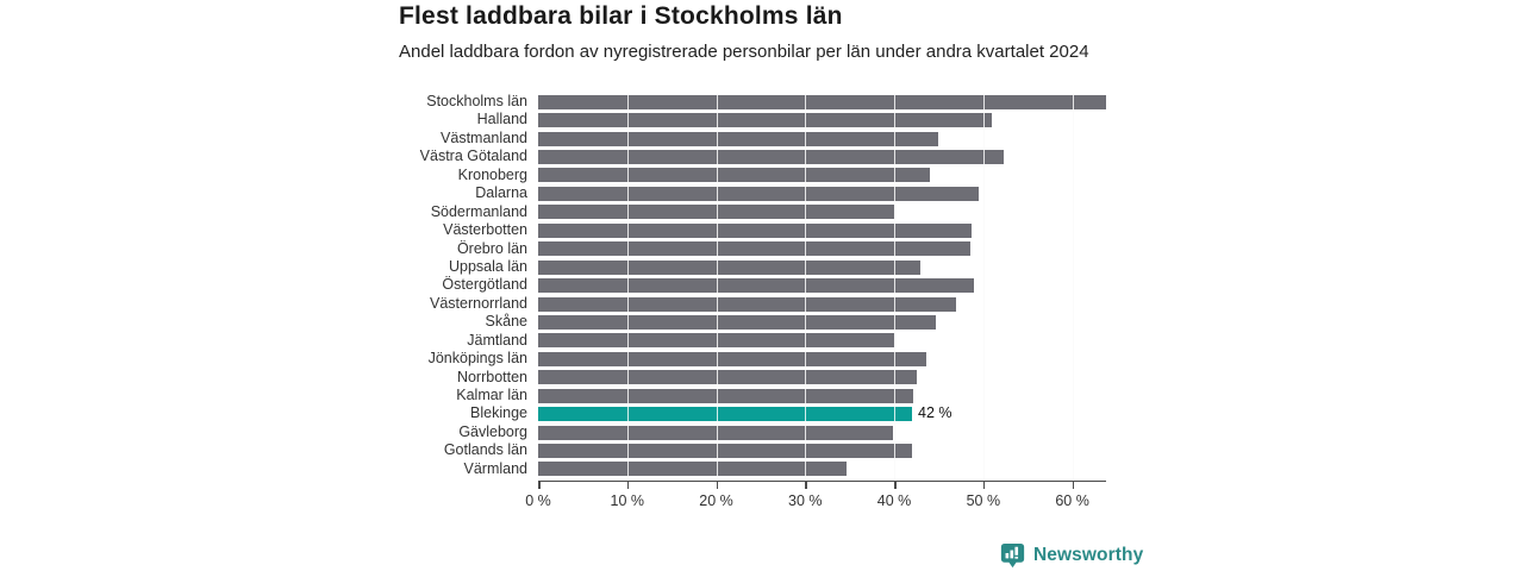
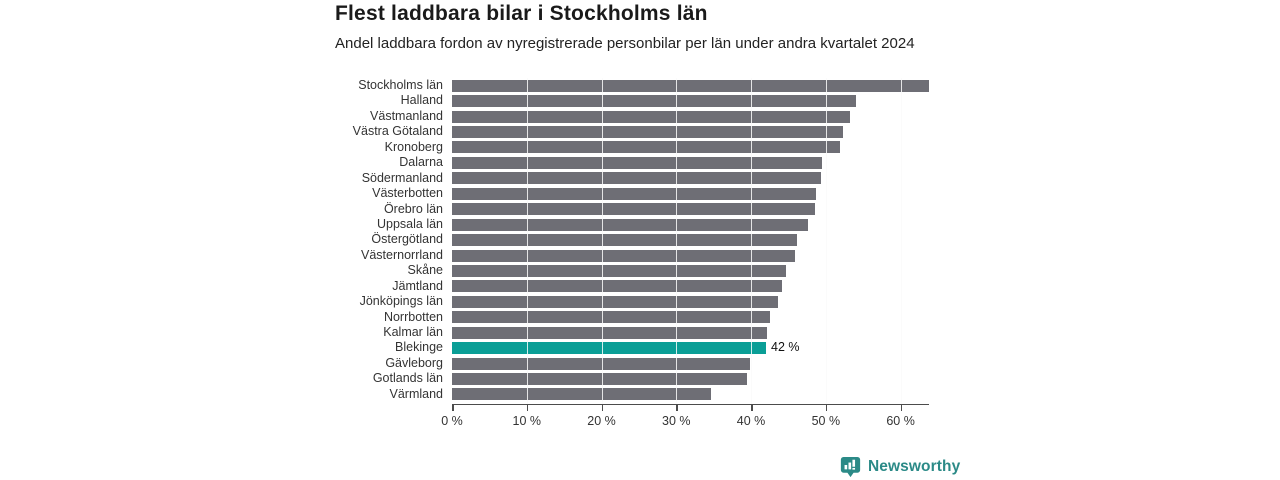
Halland: 51% -> 54%
Västmanland: 45% -> 53%
Kronoberg: 44% -> 52%
Södermanland: 40% -> 49%
Uppsala län: 43% -> 48%
Östergötland: 49% -> 46%
Västernorrland: 47% -> 46%
Jämtland: 40% -> 44%
Gotlands län: 42% -> 39%
